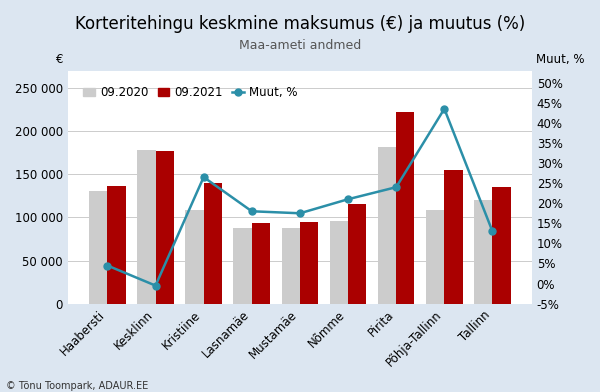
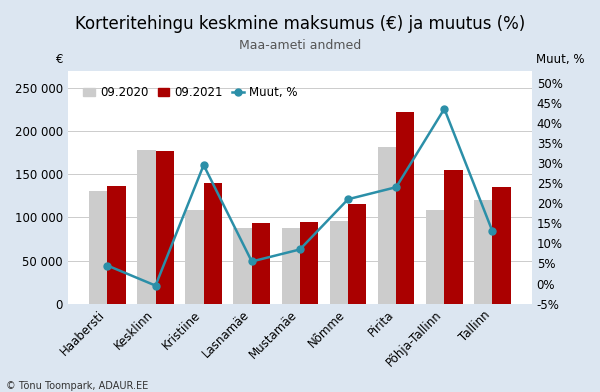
Muut, %/Kristiine: 26.5% -> 29.5%
Muut, %/Lasnamäe: 18.0% -> 5.5%
Muut, %/Mustamäe: 17.5% -> 8.5%
